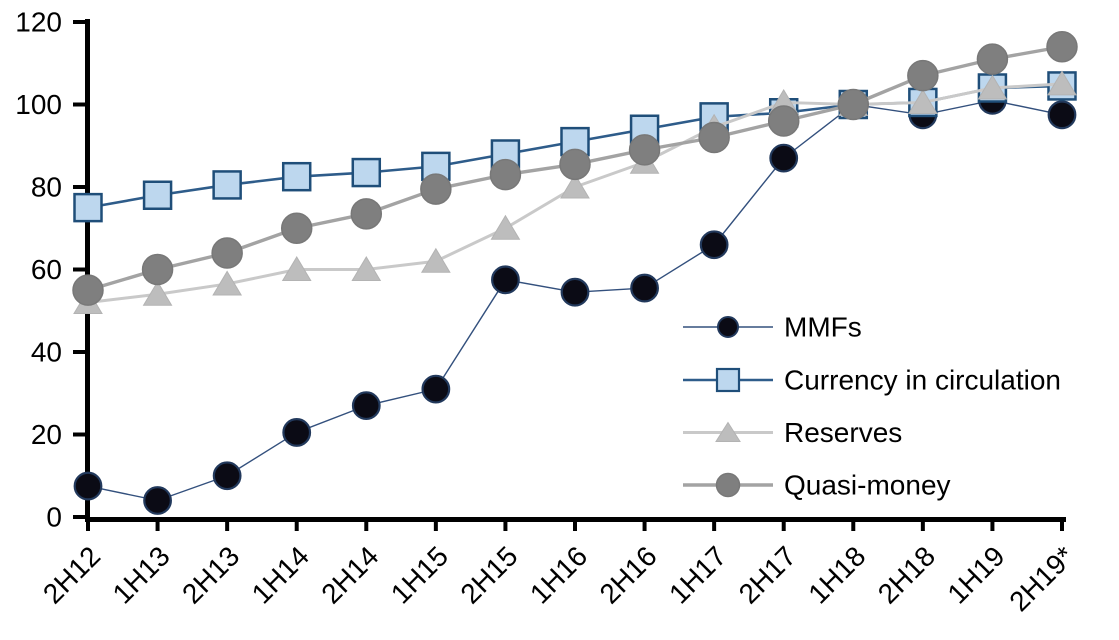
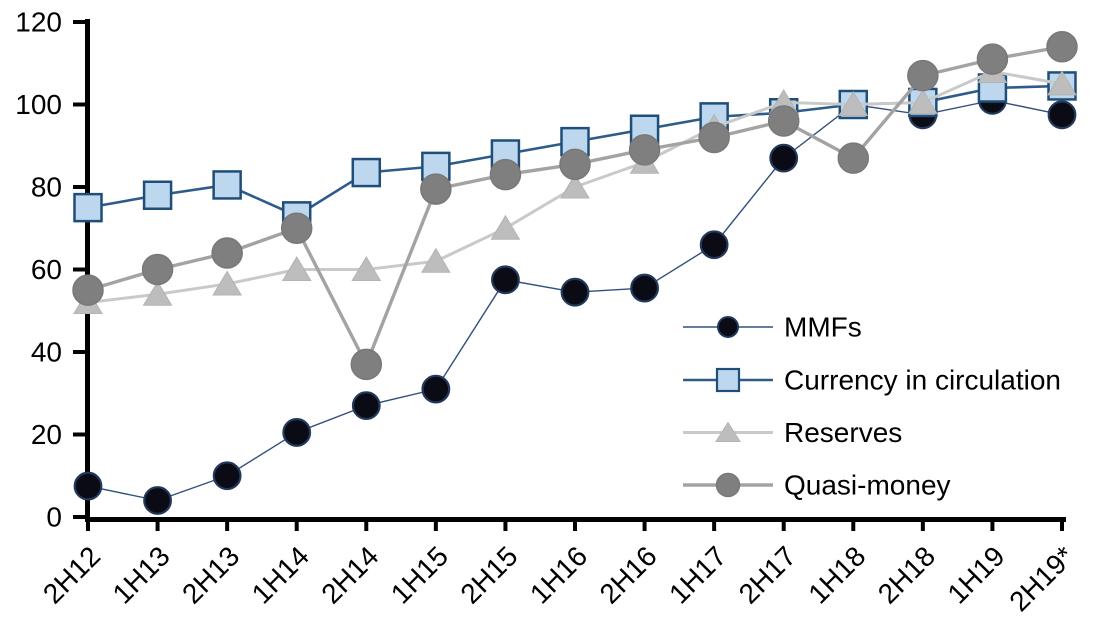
Currency in circulation/1H14: 82 -> 73
Quasi-money/2H14: 74 -> 37
Quasi-money/1H18: 100 -> 87
Reserves/1H19: 104 -> 108
